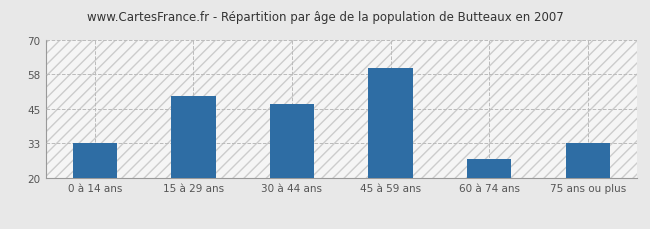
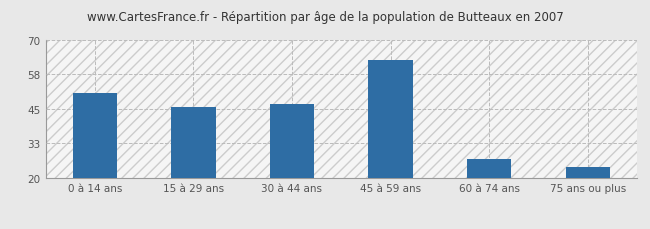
0 à 14 ans: 33 -> 51
15 à 29 ans: 50 -> 46
45 à 59 ans: 60 -> 63
75 ans ou plus: 33 -> 24
